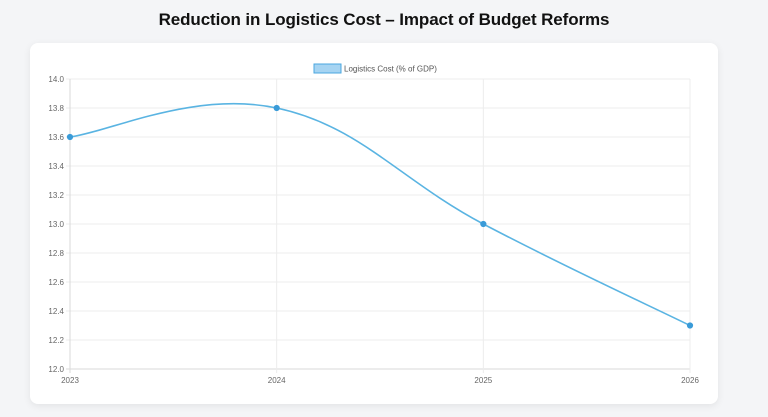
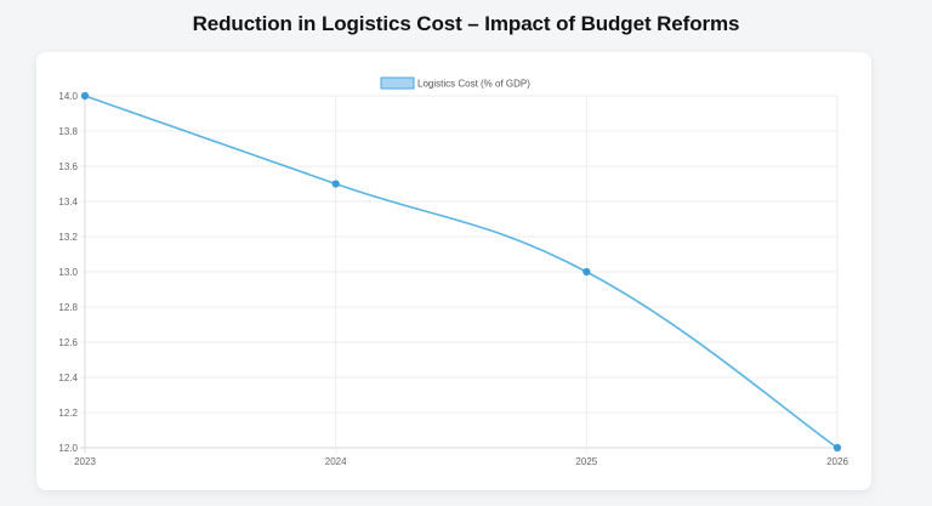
2023: 13.6 -> 14.0
2024: 13.8 -> 13.5
2026: 12.3 -> 12.0
